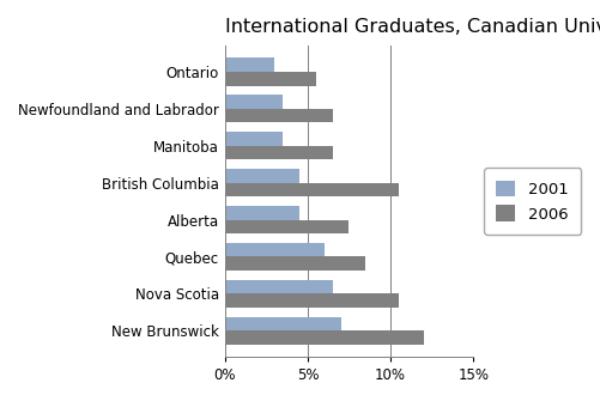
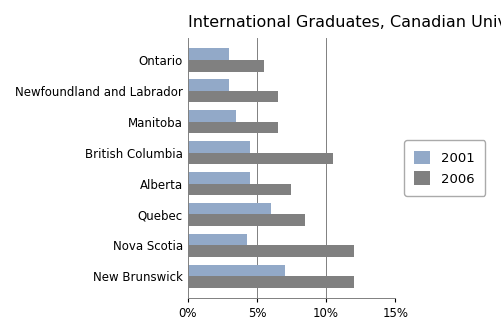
2001/Newfoundland and Labrador: 3.5% -> 3.0%
2001/Nova Scotia: 6.5% -> 4.3%
2006/Nova Scotia: 10.5% -> 12.0%
